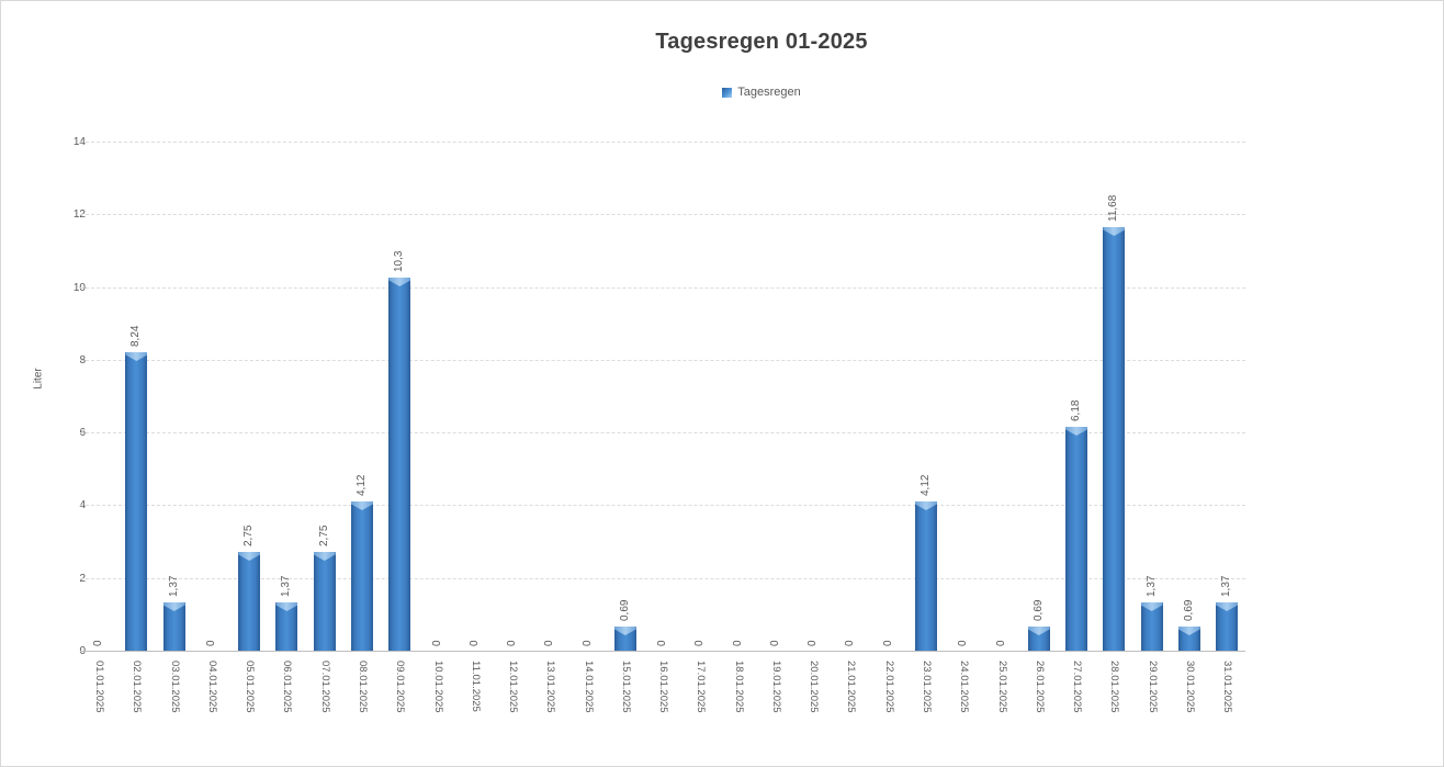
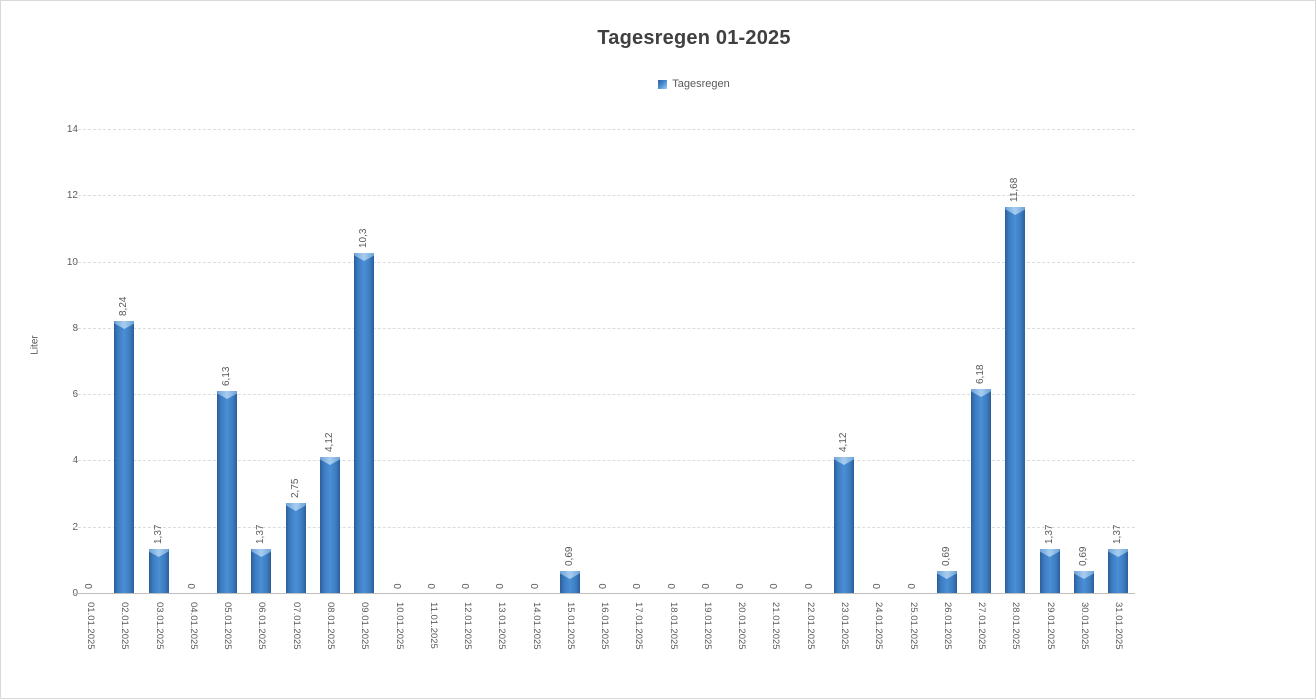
05.01.2025: 2,75 -> 6,13
